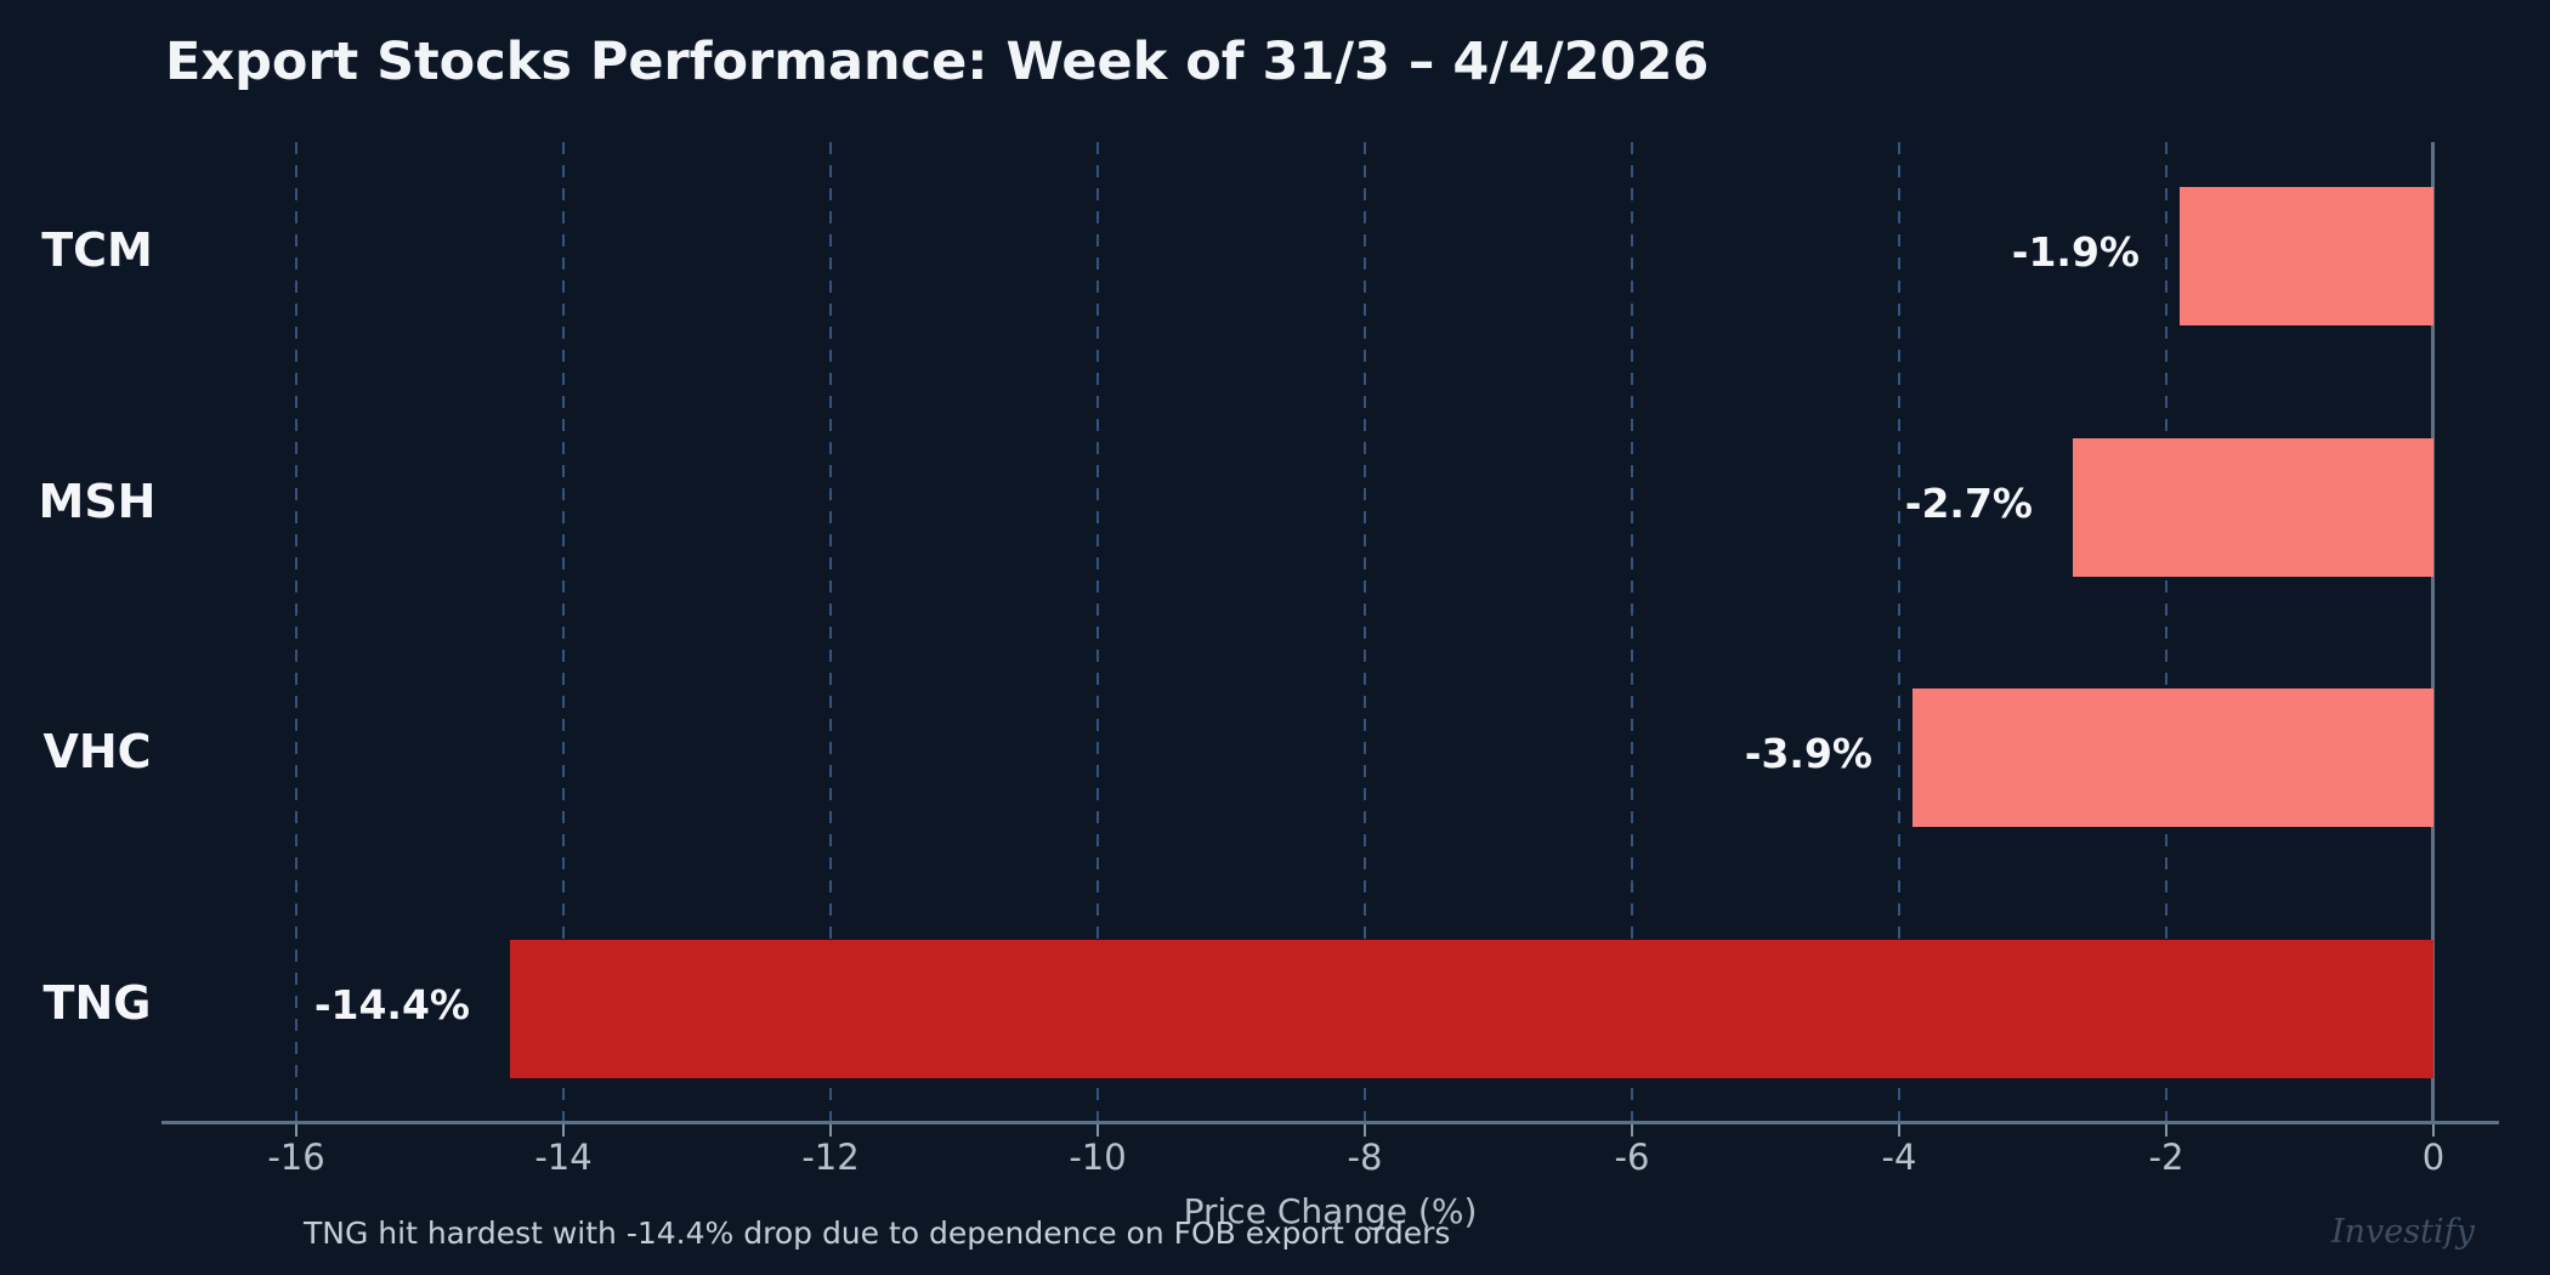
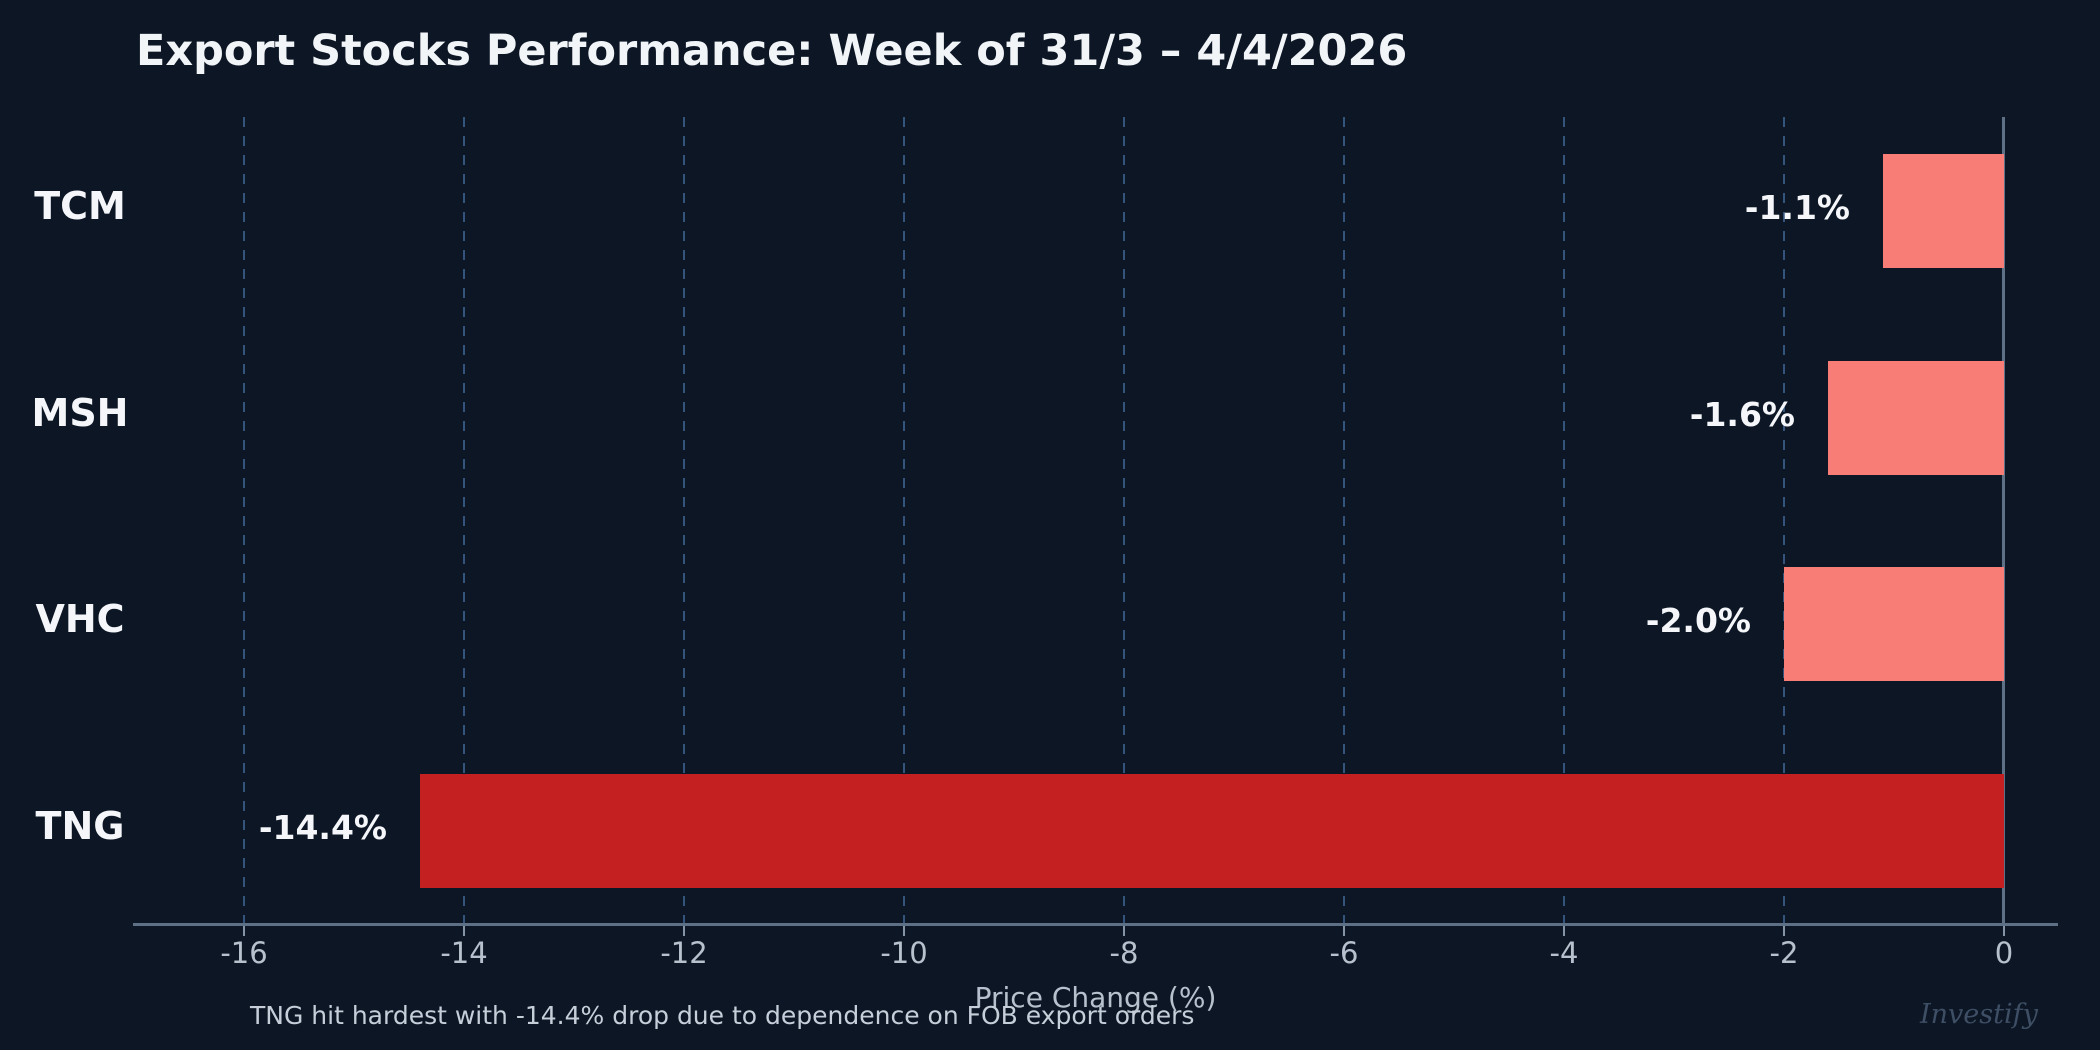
TCM: -1.9% -> -1.1%
MSH: -2.7% -> -1.6%
VHC: -3.9% -> -2.0%
